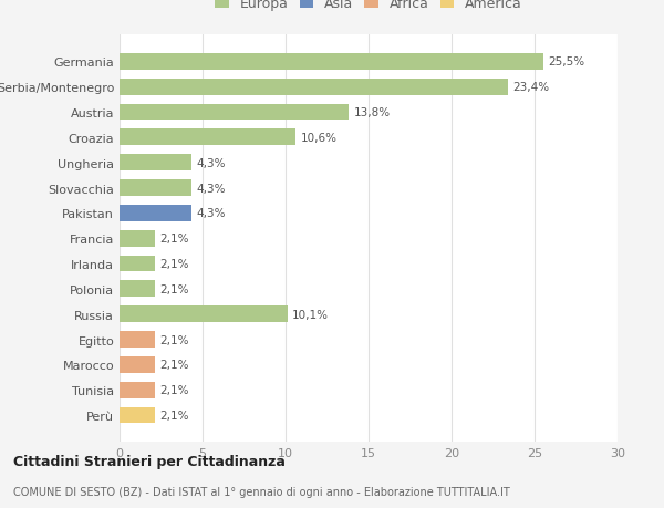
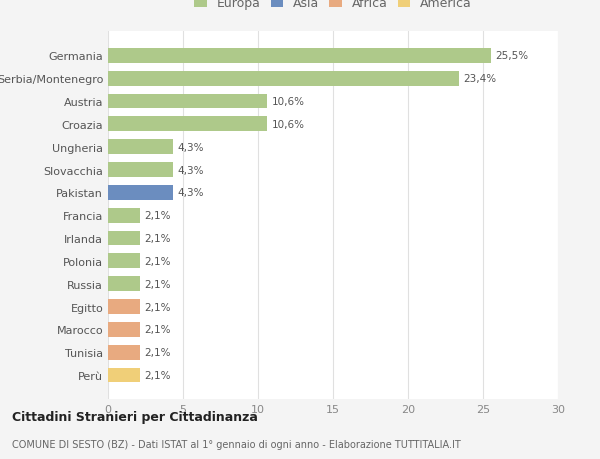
Austria: 13,8% -> 10,6%
Russia: 10,1% -> 2,1%
